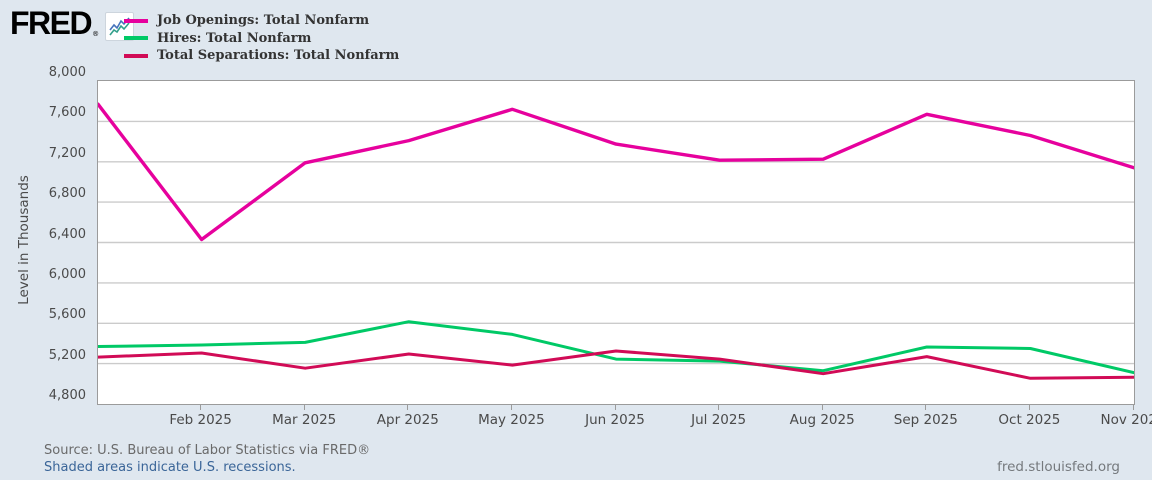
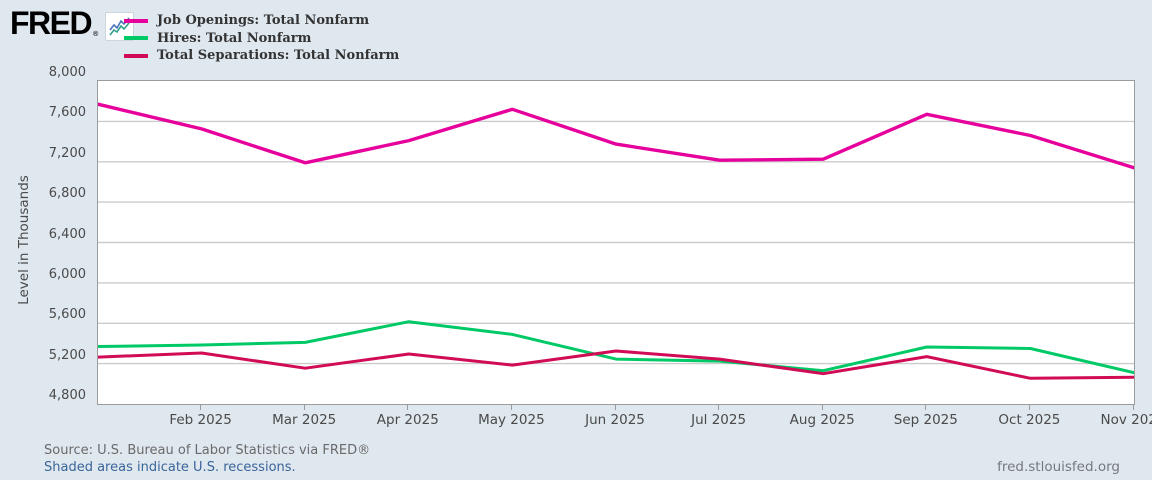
Job Openings: Total Nonfarm/Feb 2025: 6430 -> 7520
